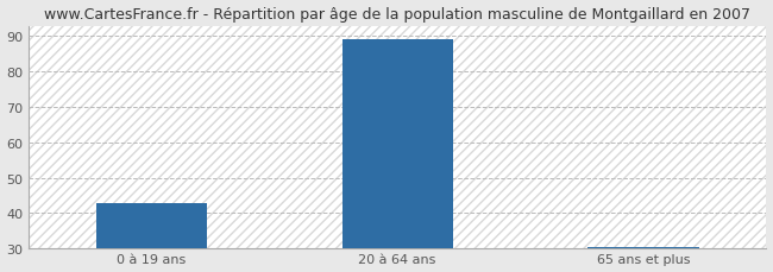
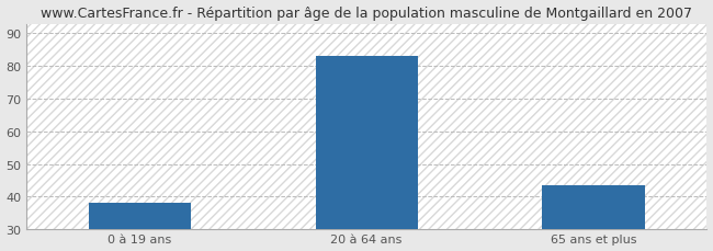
0 à 19 ans: 43.0 -> 38.0
20 à 64 ans: 89.0 -> 83.0
65 ans et plus: 30.5 -> 43.5
